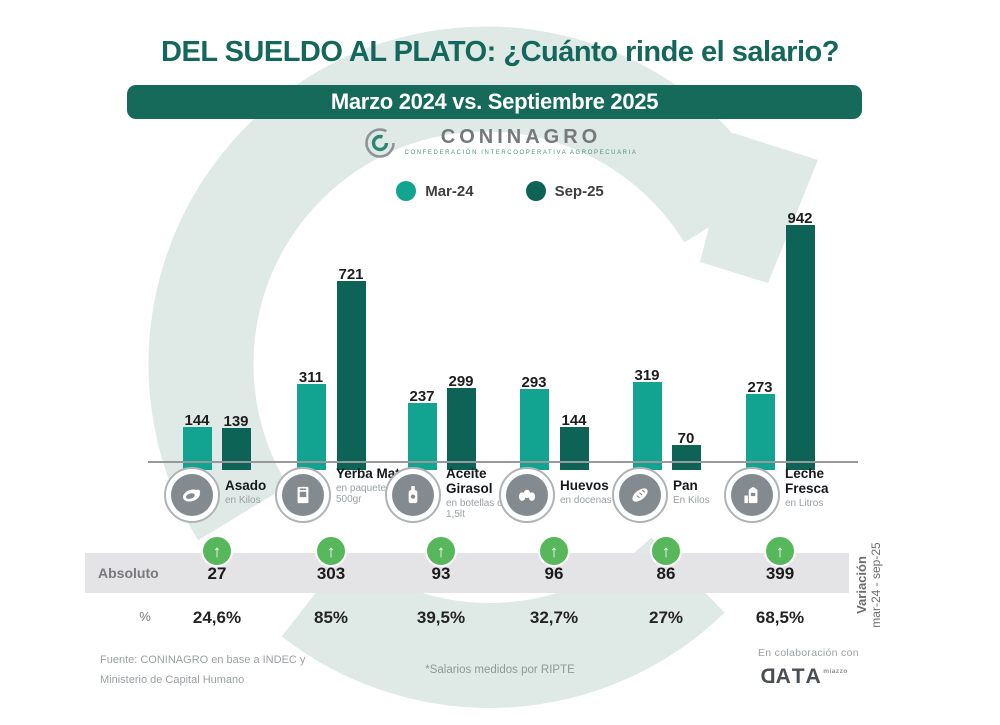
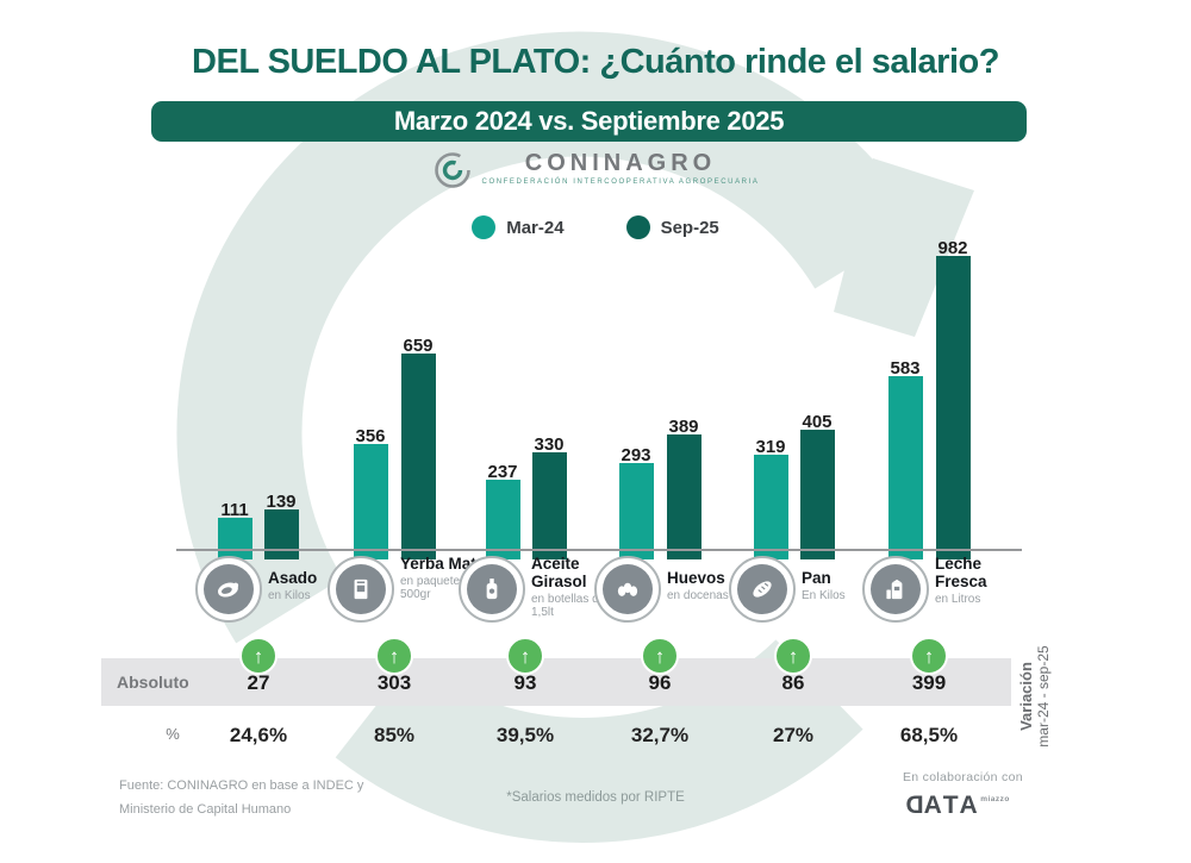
Mar-24/Asado: 144 -> 111
Mar-24/Yerba Mate: 311 -> 356
Sep-25/Yerba Mate: 721 -> 659
Sep-25/Aceite Girasol: 299 -> 330
Sep-25/Huevos: 144 -> 389
Sep-25/Pan: 70 -> 405
Mar-24/Leche Fresca: 273 -> 583
Sep-25/Leche Fresca: 942 -> 982
